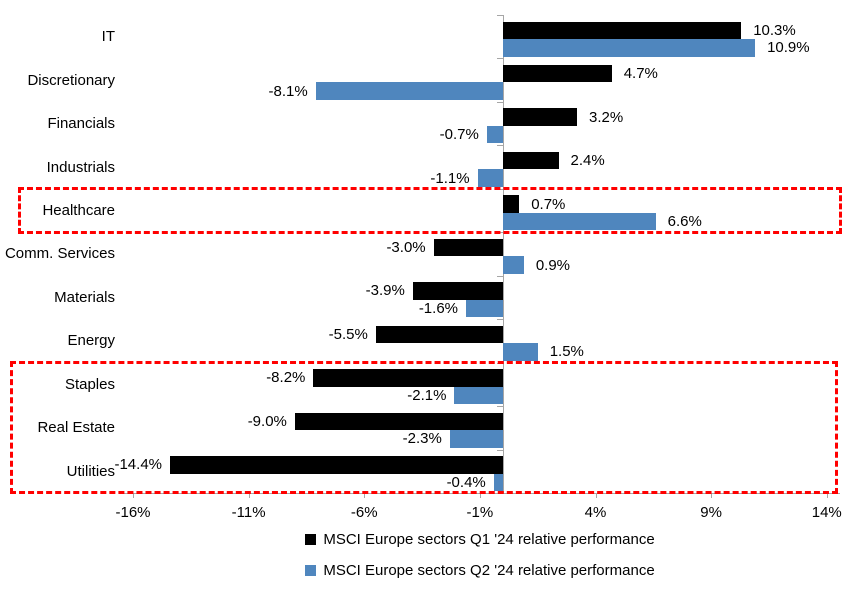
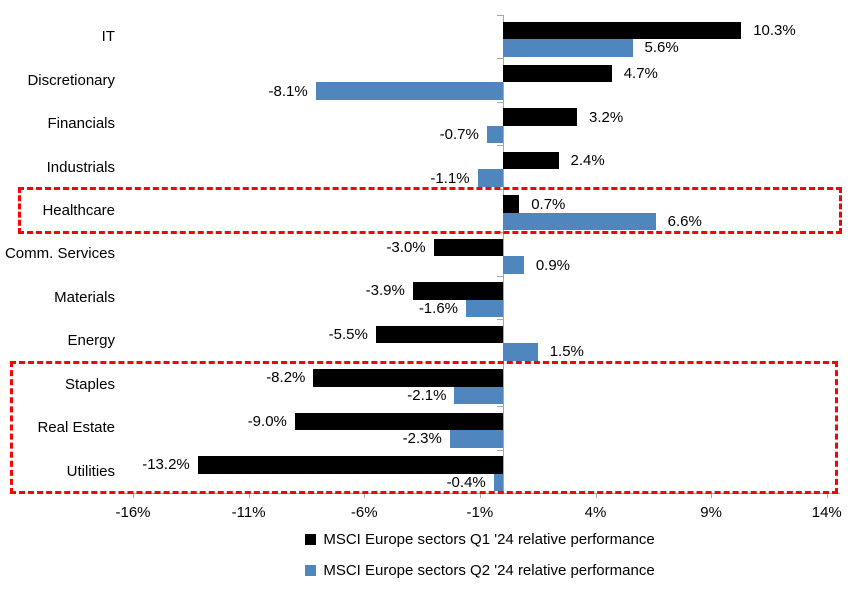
MSCI Europe sectors Q2 '24 relative performance/IT: 10.9% -> 5.6%
MSCI Europe sectors Q1 '24 relative performance/Utilities: -14.4% -> -13.2%
